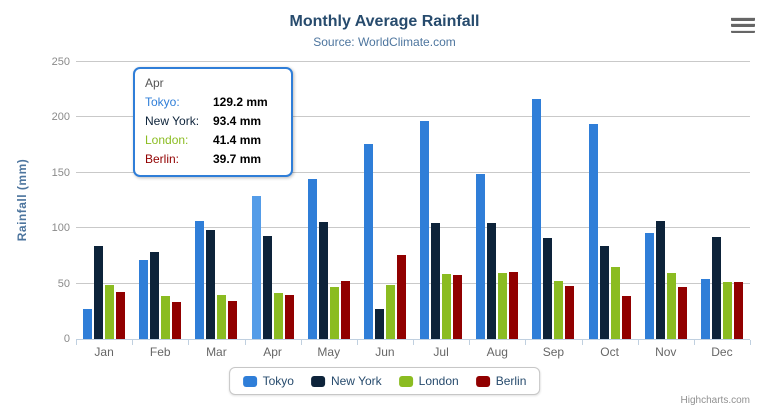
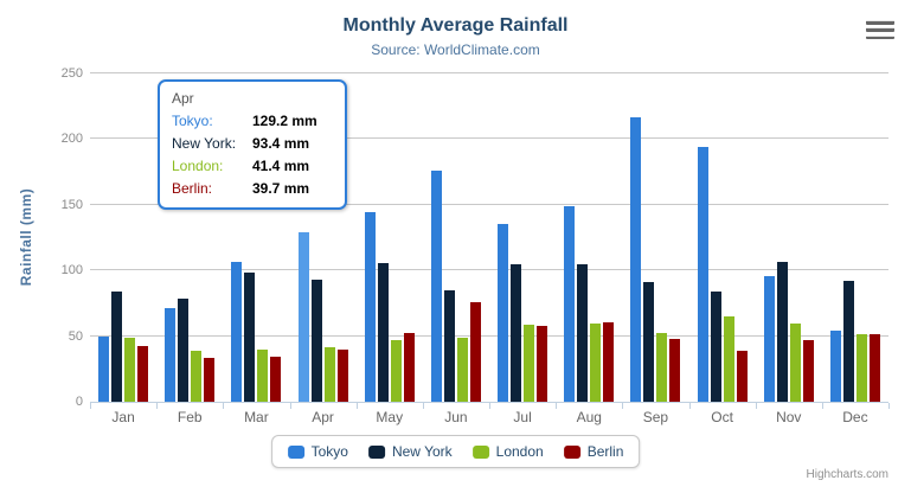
Tokyo/Jan: 27 -> 50
New York/Jun: 27 -> 84
Tokyo/Jul: 197 -> 136
